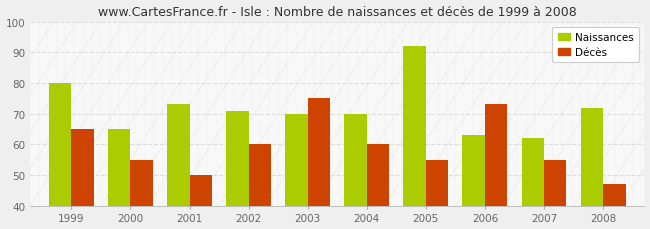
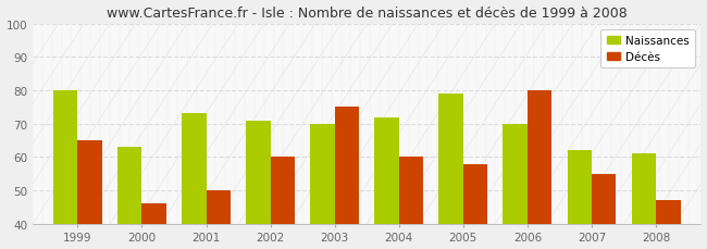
Naissances/2000: 65 -> 63
Décès/2000: 55 -> 46
Naissances/2004: 70 -> 72
Naissances/2005: 92 -> 79
Décès/2005: 55 -> 58
Naissances/2006: 63 -> 70
Décès/2006: 73 -> 80
Naissances/2008: 72 -> 61
